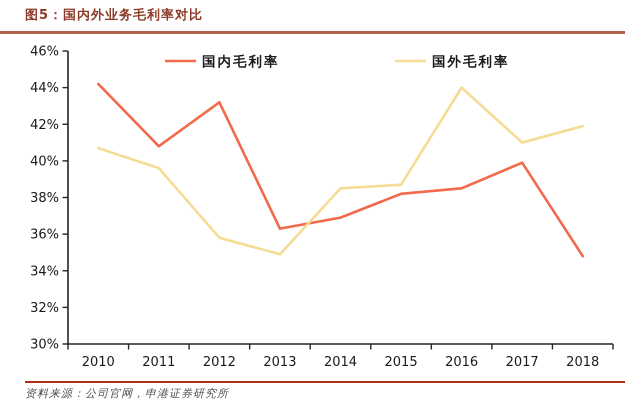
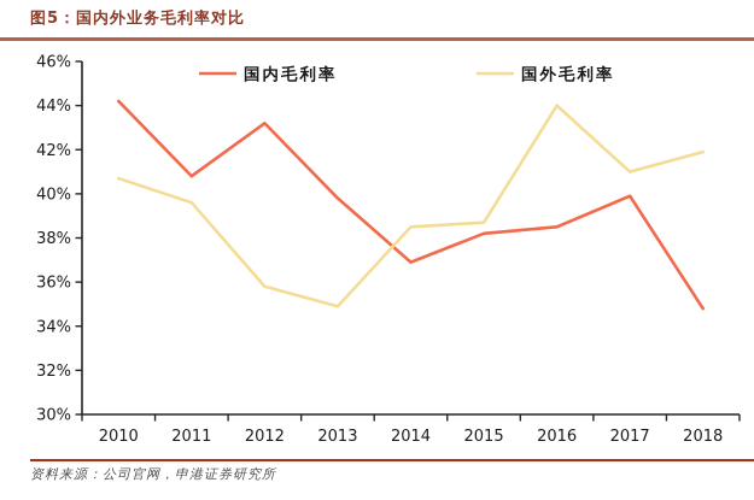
国内毛利率/2013: 36.3% -> 39.8%
